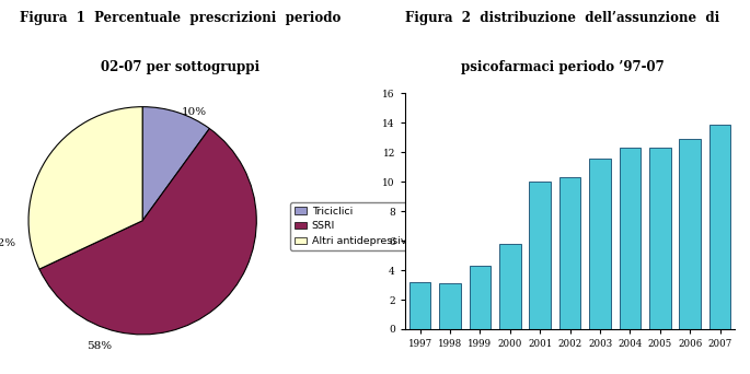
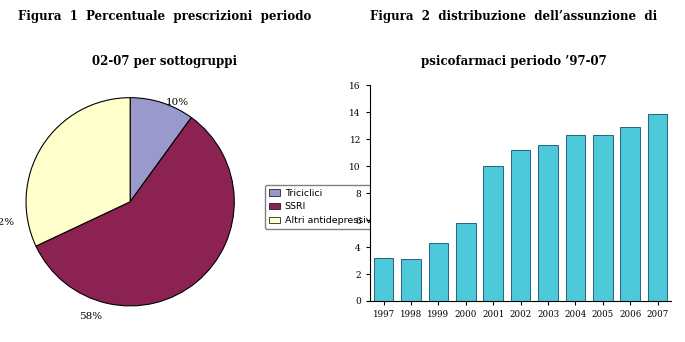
2002: 10.3 -> 11.2
